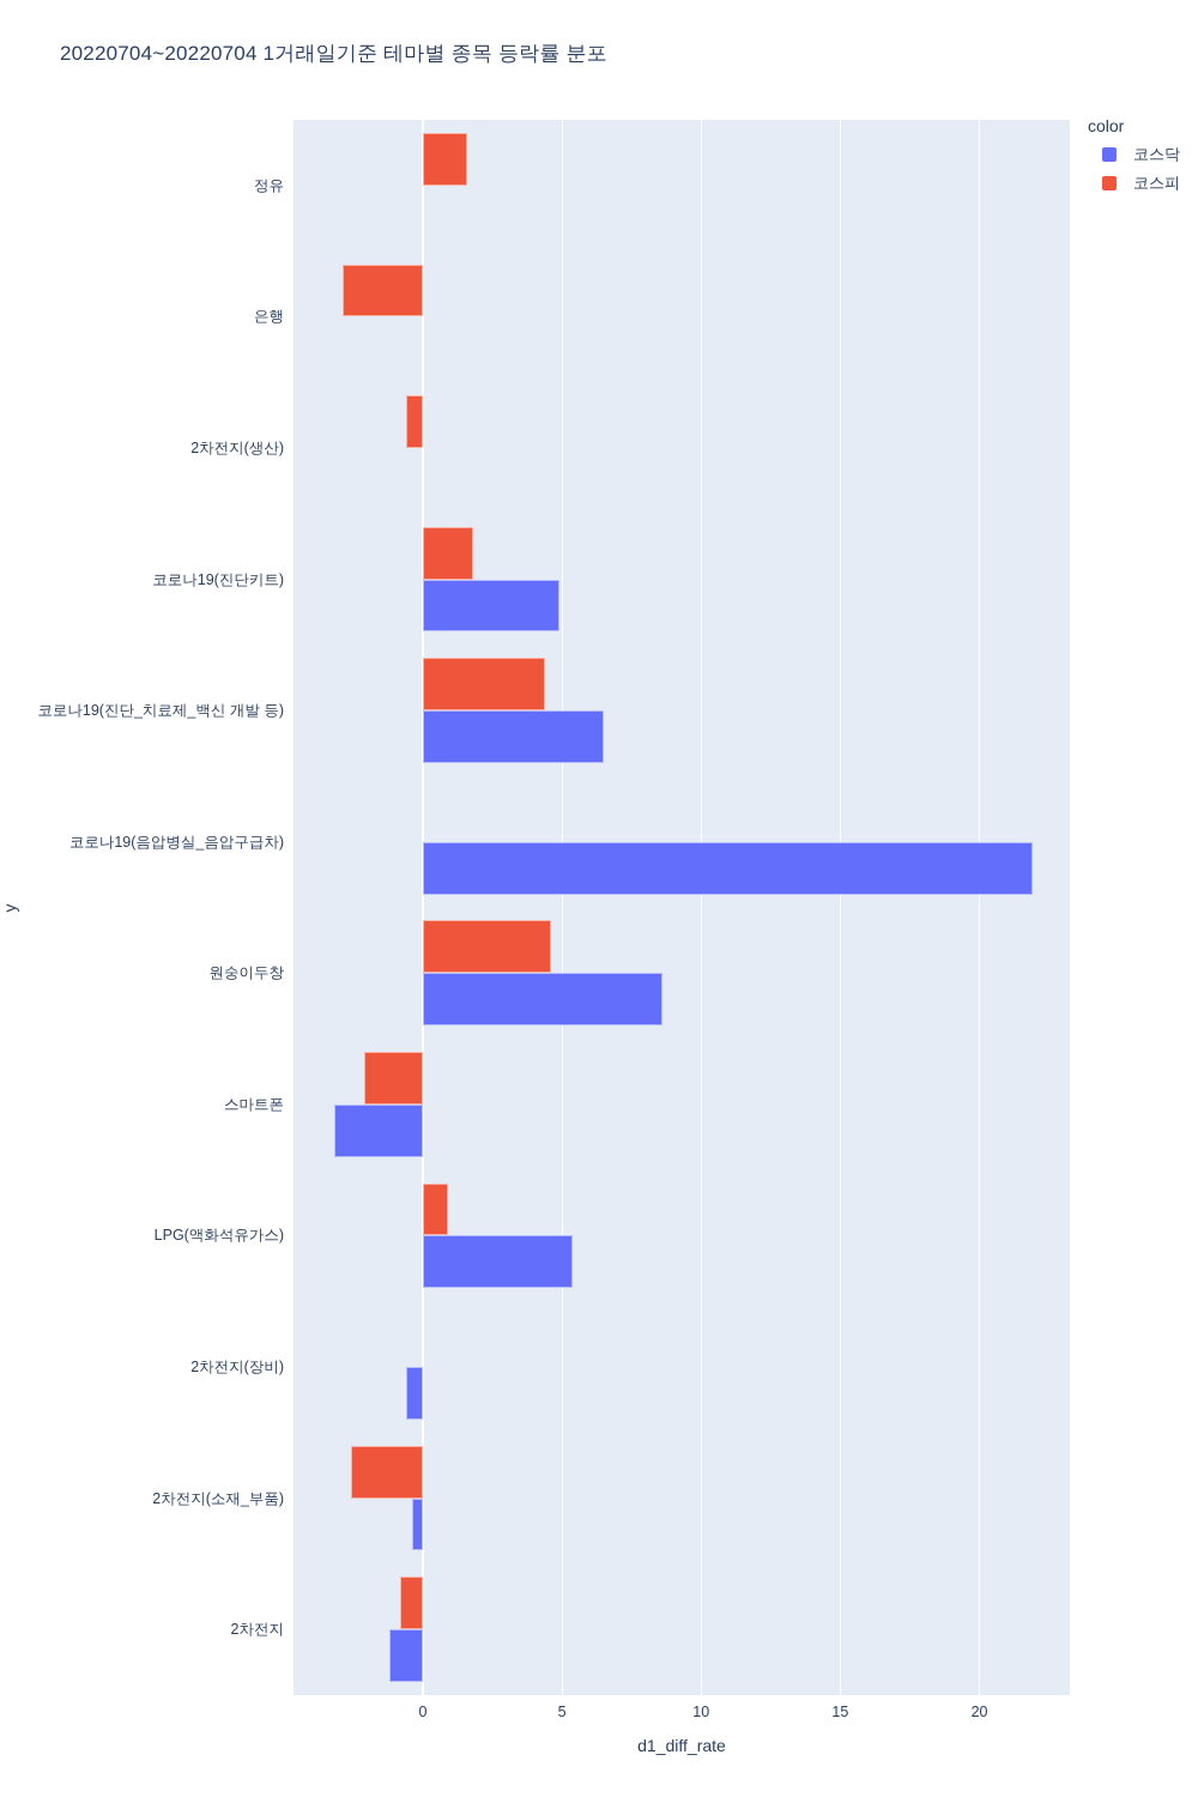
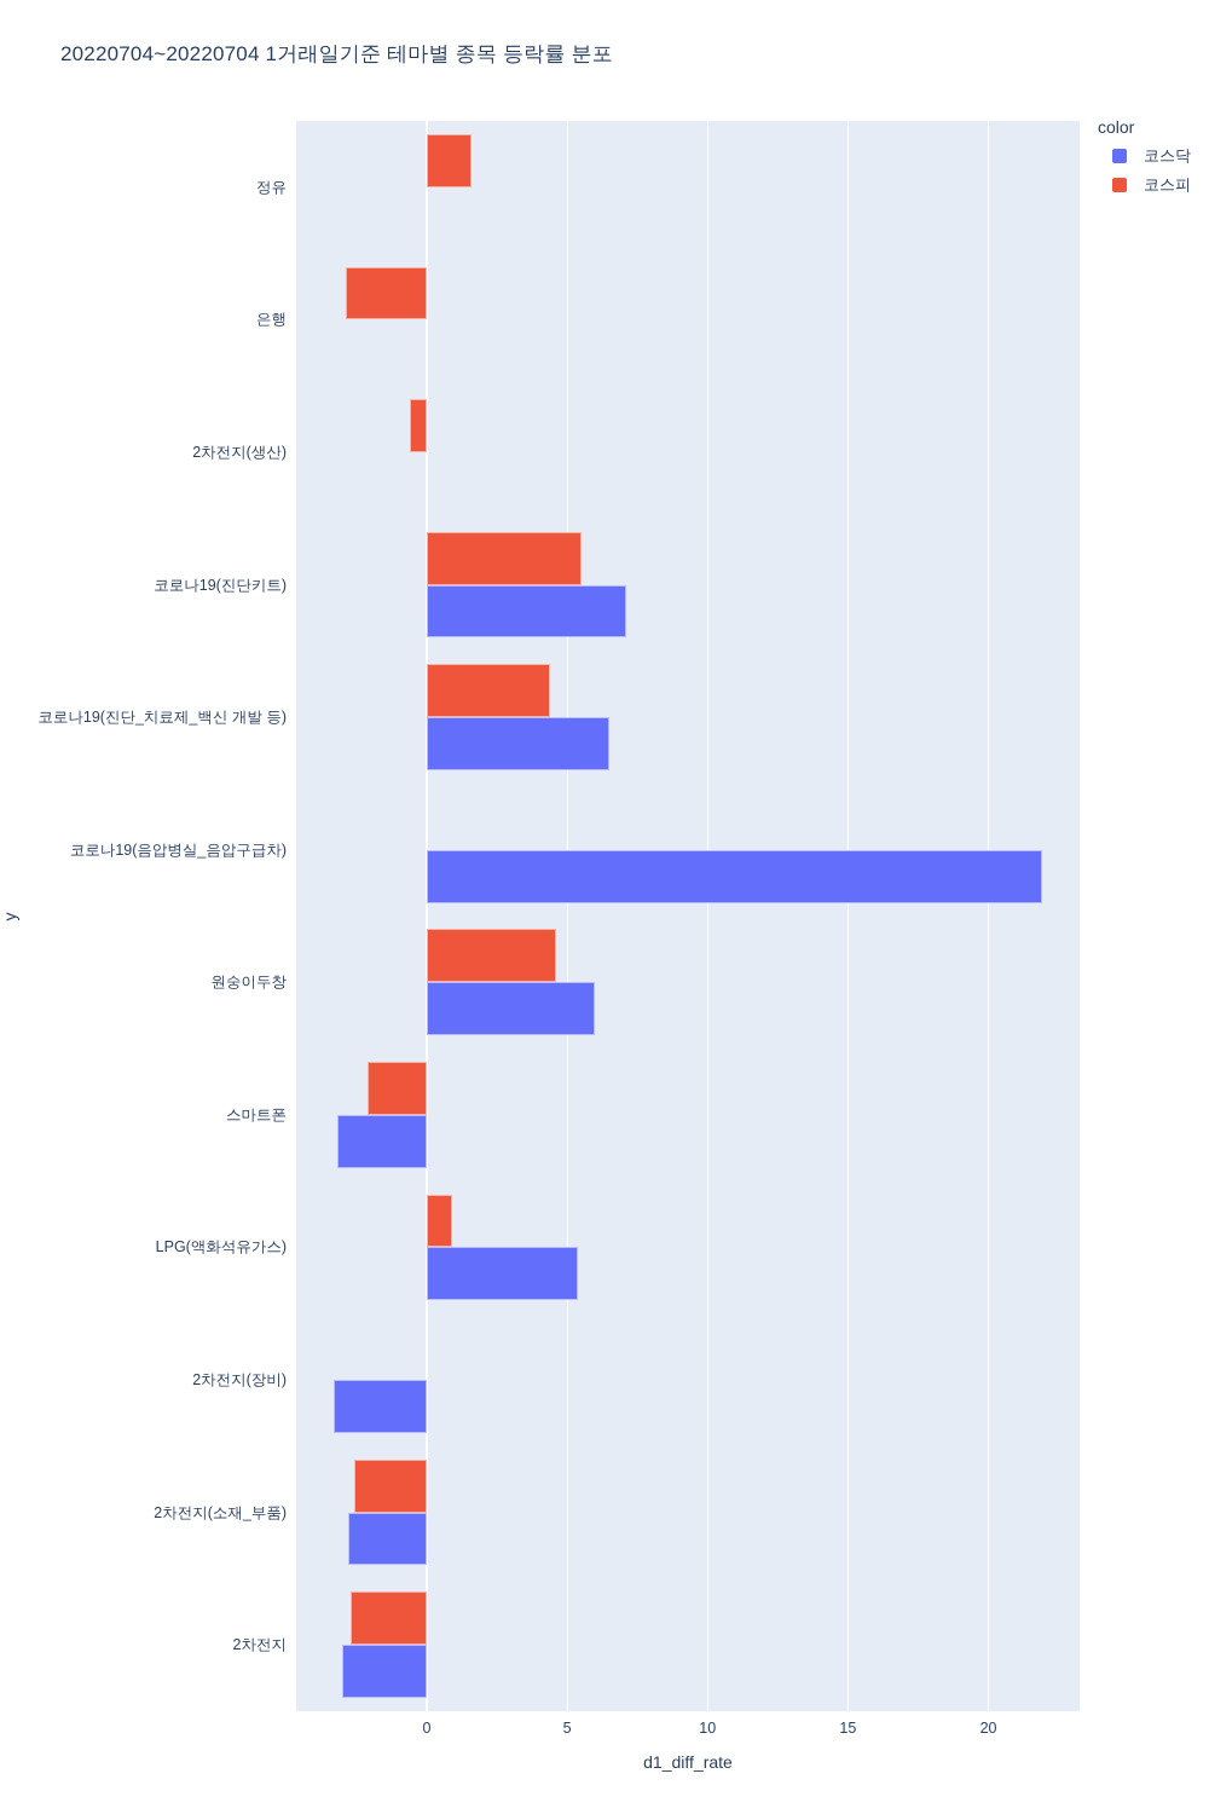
코스닥/코로나19(진단키트): 4.9 -> 7.1
코스피/코로나19(진단키트): 1.8 -> 5.5
코스닥/원숭이두창: 8.6 -> 6.0
코스닥/2차전지(장비): -0.6 -> -3.3
코스닥/2차전지(소재_부품): -0.4 -> -2.8
코스닥/2차전지: -1.2 -> -3.0
코스피/2차전지: -0.8 -> -2.7
